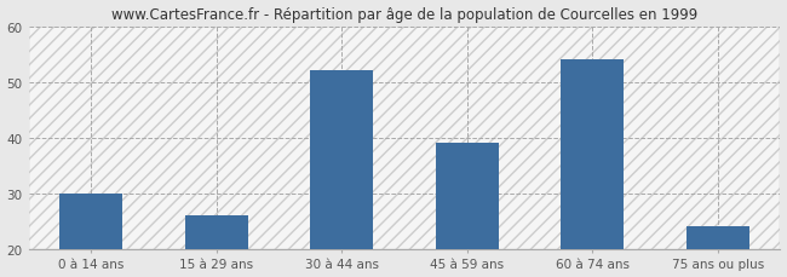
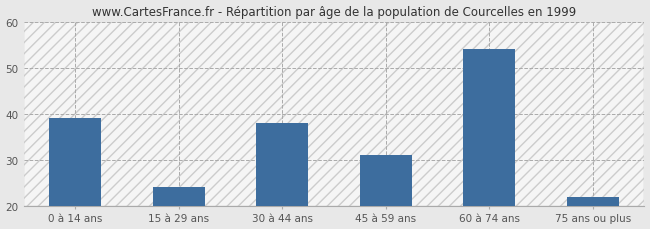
0 à 14 ans: 30 -> 39
15 à 29 ans: 26 -> 24
30 à 44 ans: 52 -> 38
45 à 59 ans: 39 -> 31
75 ans ou plus: 24 -> 22
